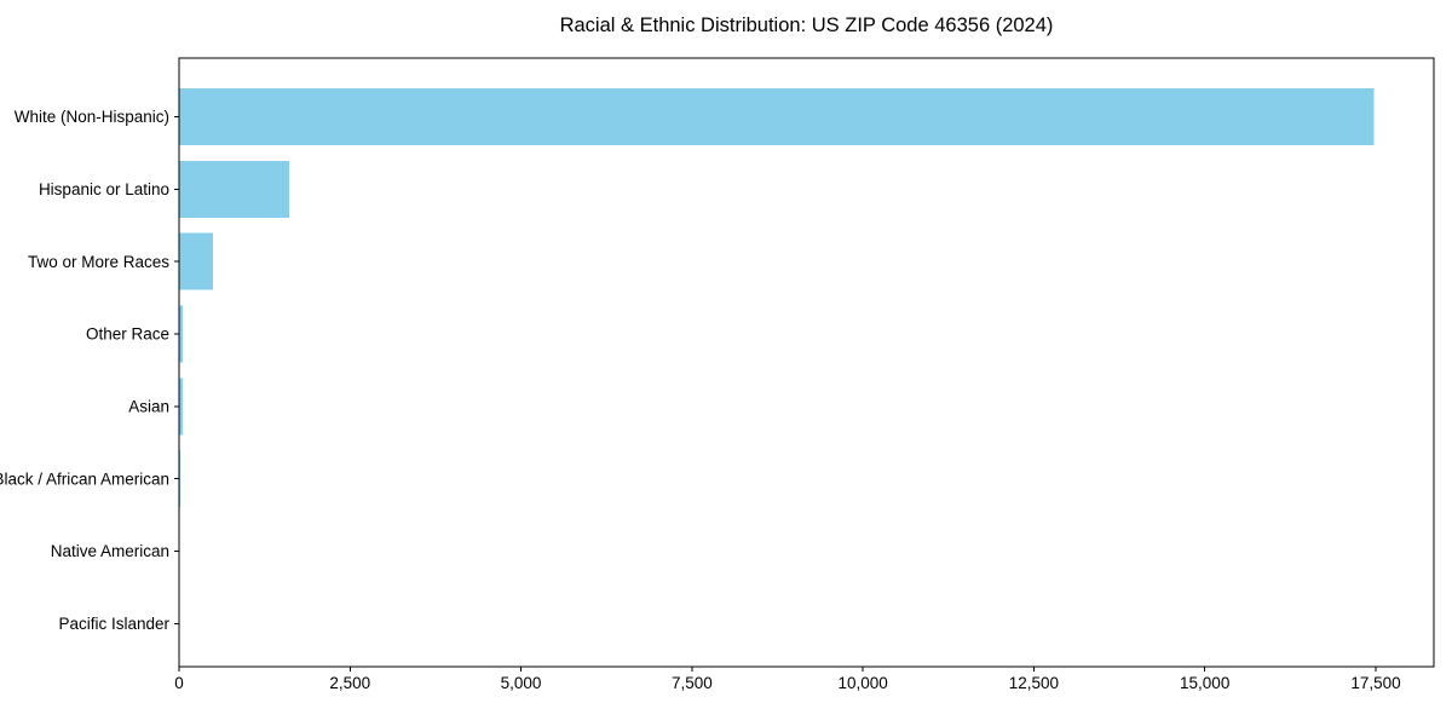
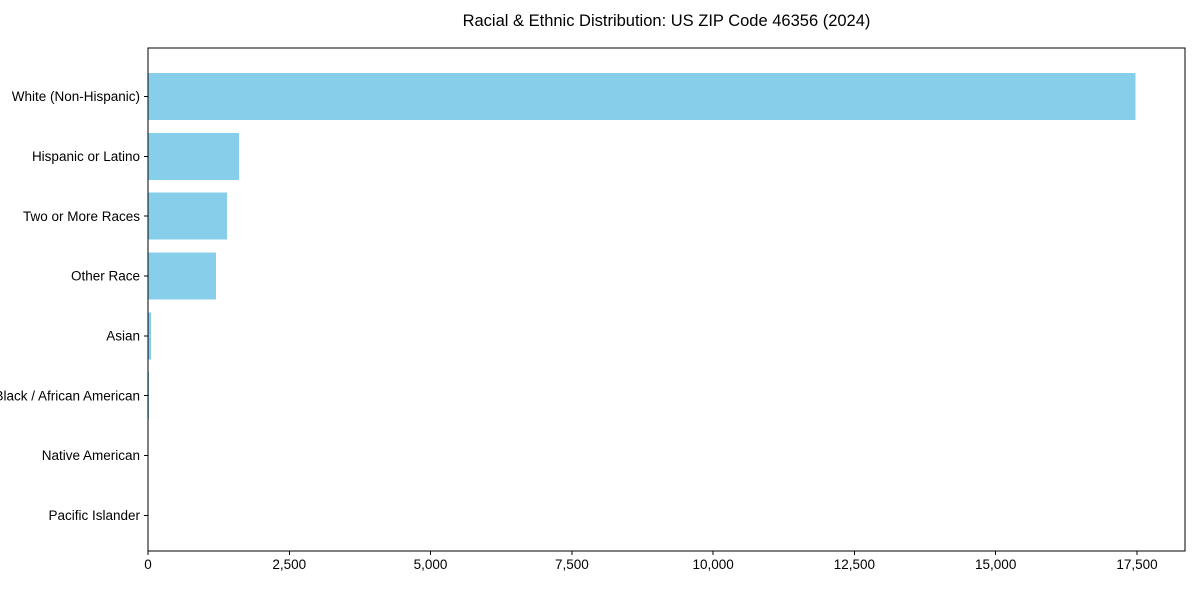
Two or More Races: 500 -> 1400
Other Race: 100 -> 1200
